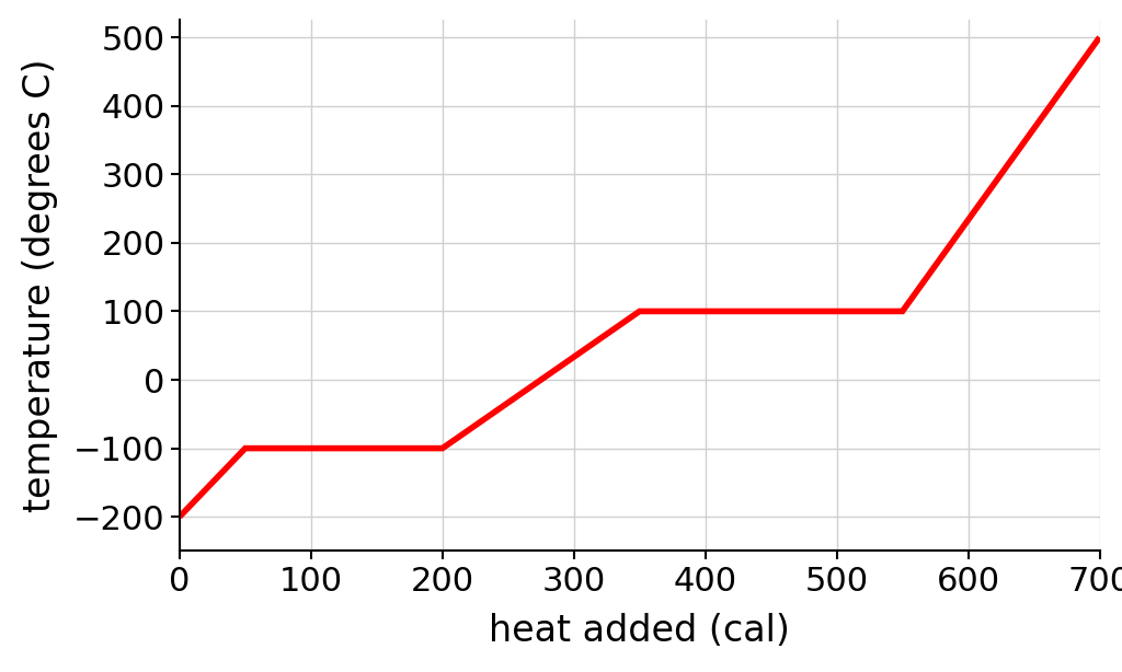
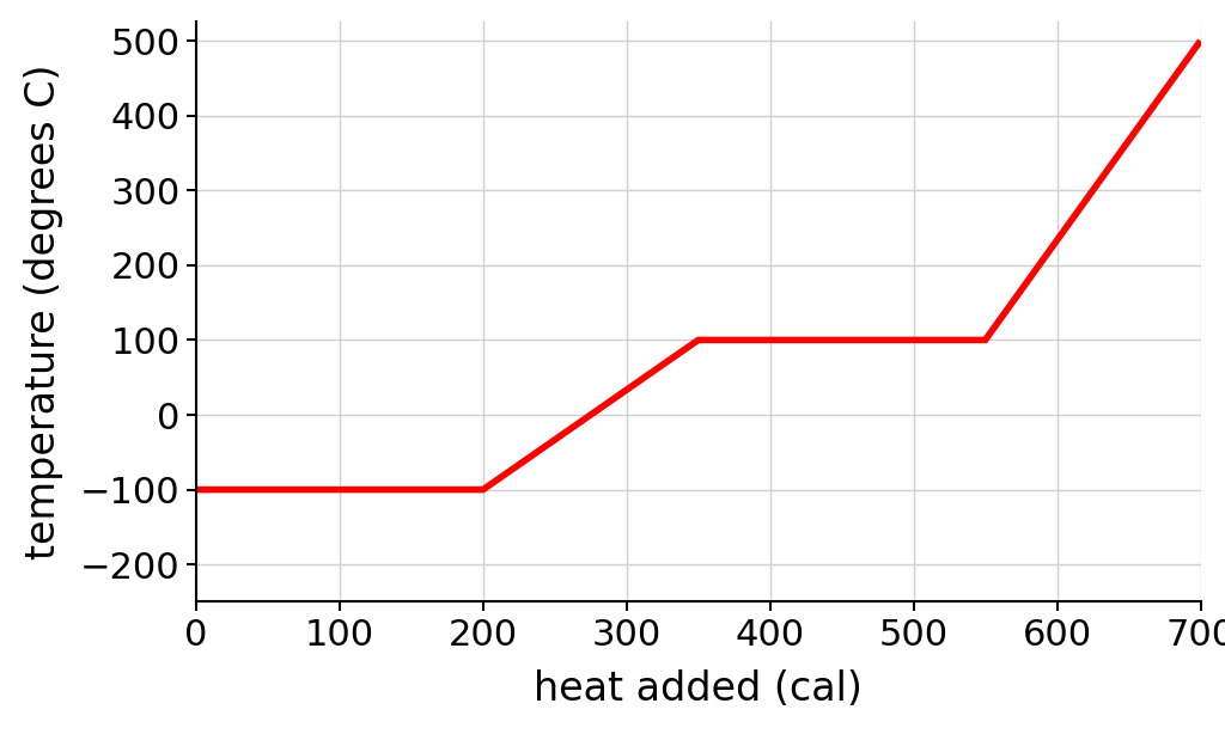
0: -200 -> -100
